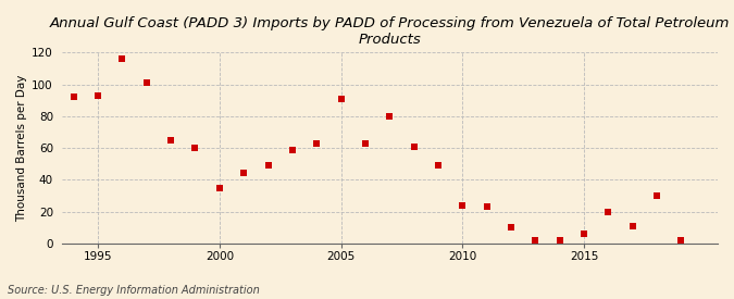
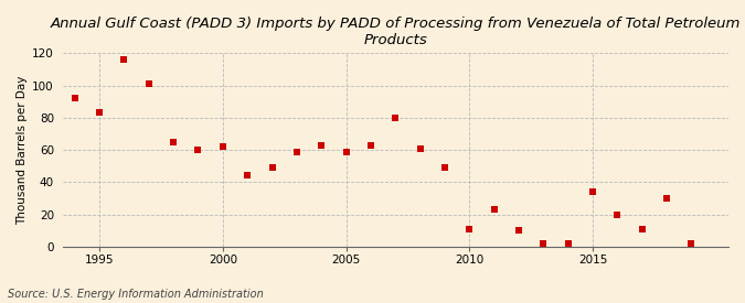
1995: 93 -> 83
2000: 35 -> 62
2005: 91 -> 59
2010: 24 -> 11
2015: 6 -> 34
